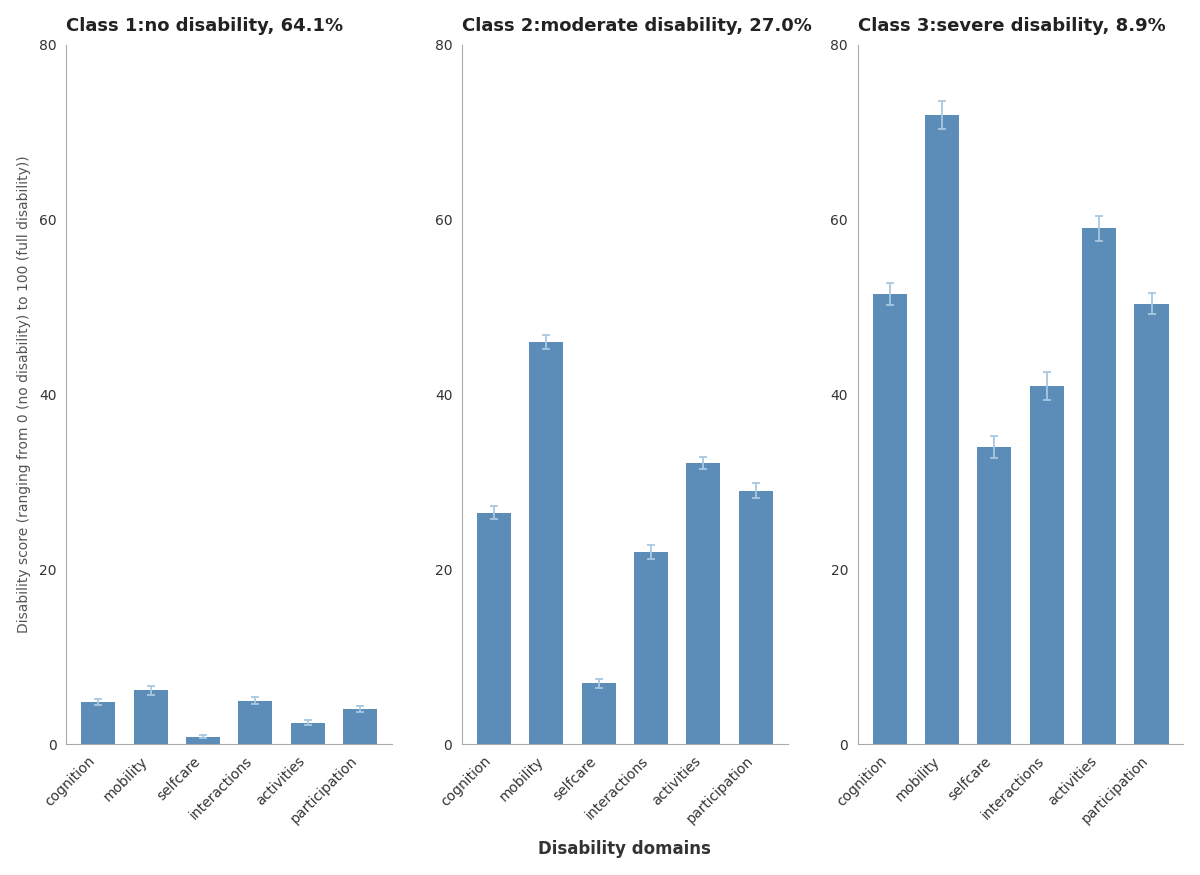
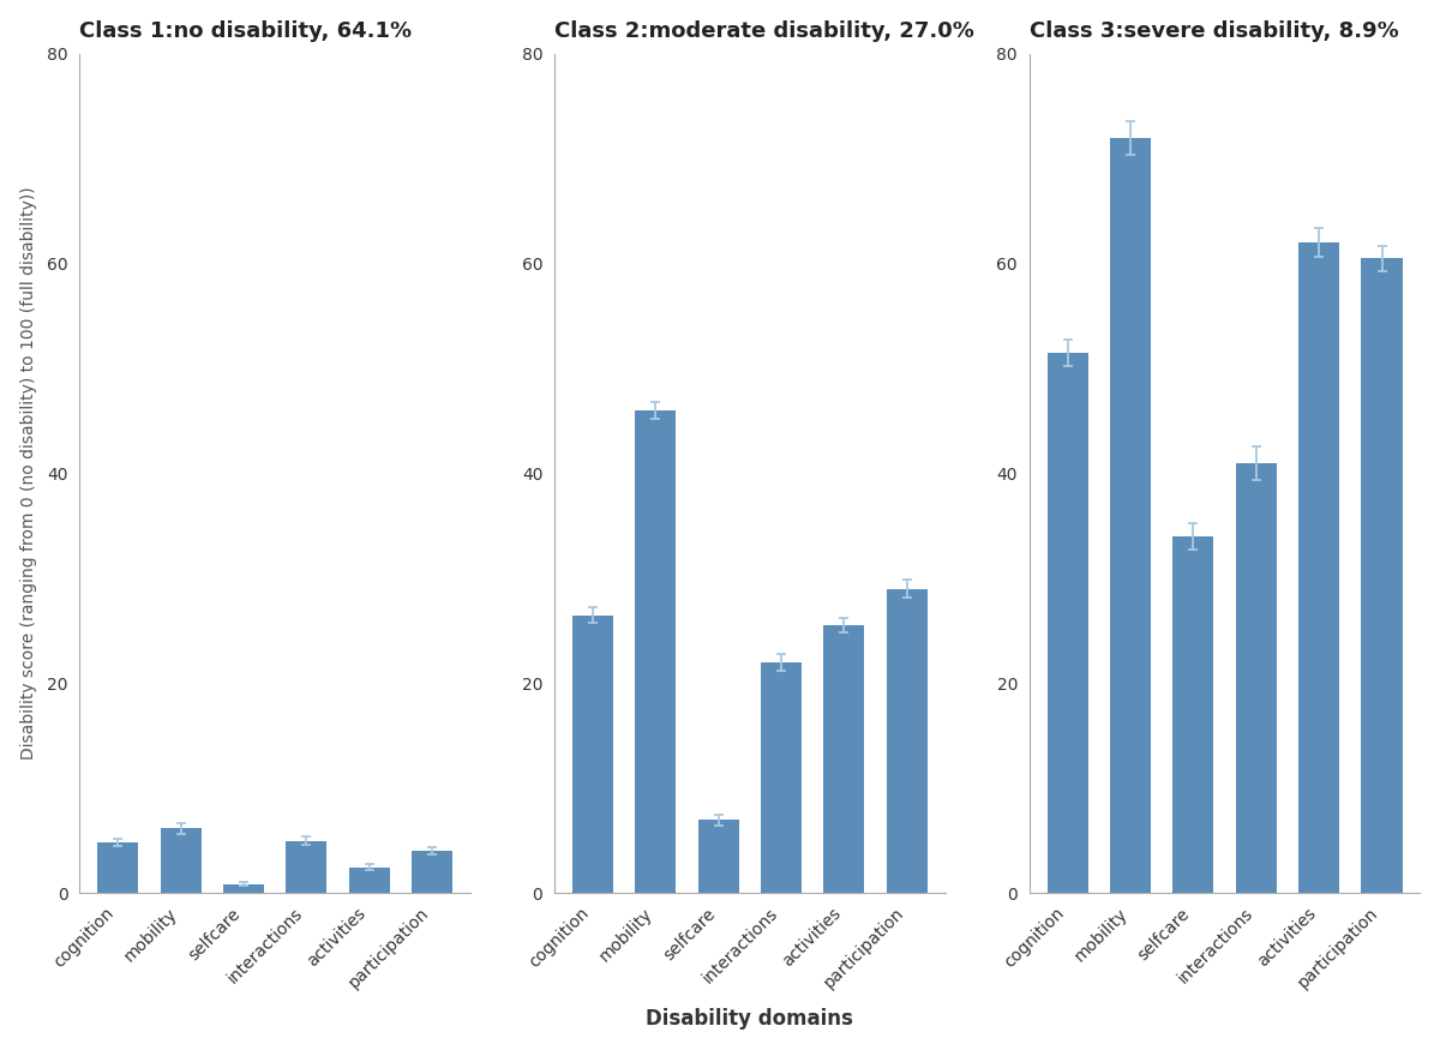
Class 2:moderate disability, 27.0%/activities: 32.2 -> 25.5
Class 3:severe disability, 8.9%/activities: 59.0 -> 62.0
Class 3:severe disability, 8.9%/participation: 50.4 -> 60.5
